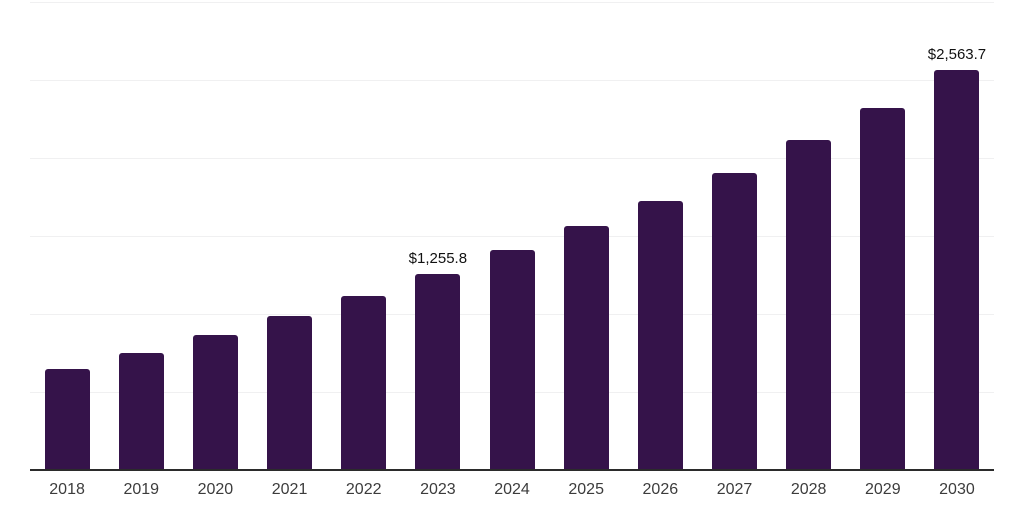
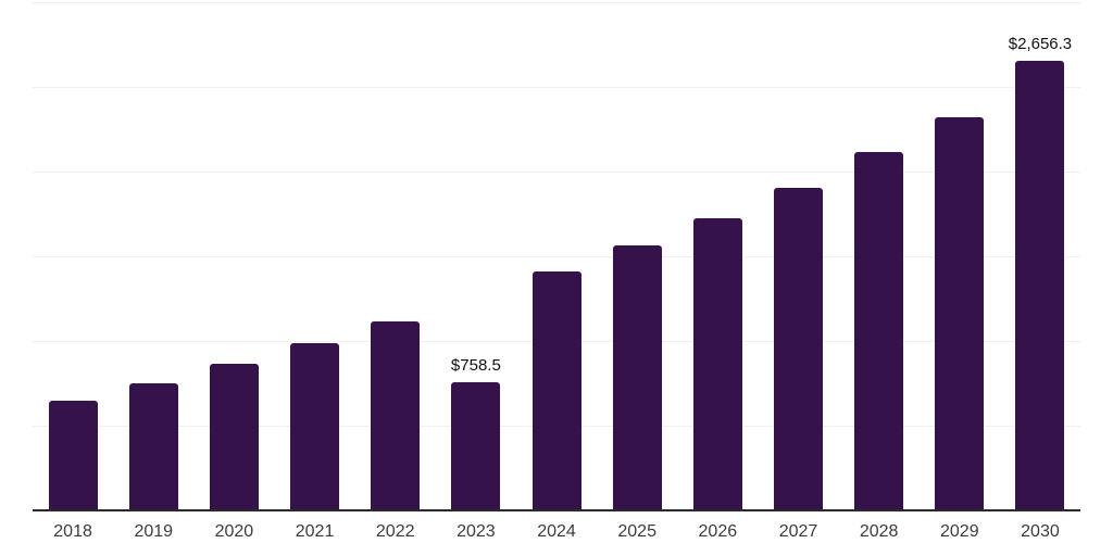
2023: $1,255.8 -> $758.5
2030: $2,563.7 -> $2,656.3
